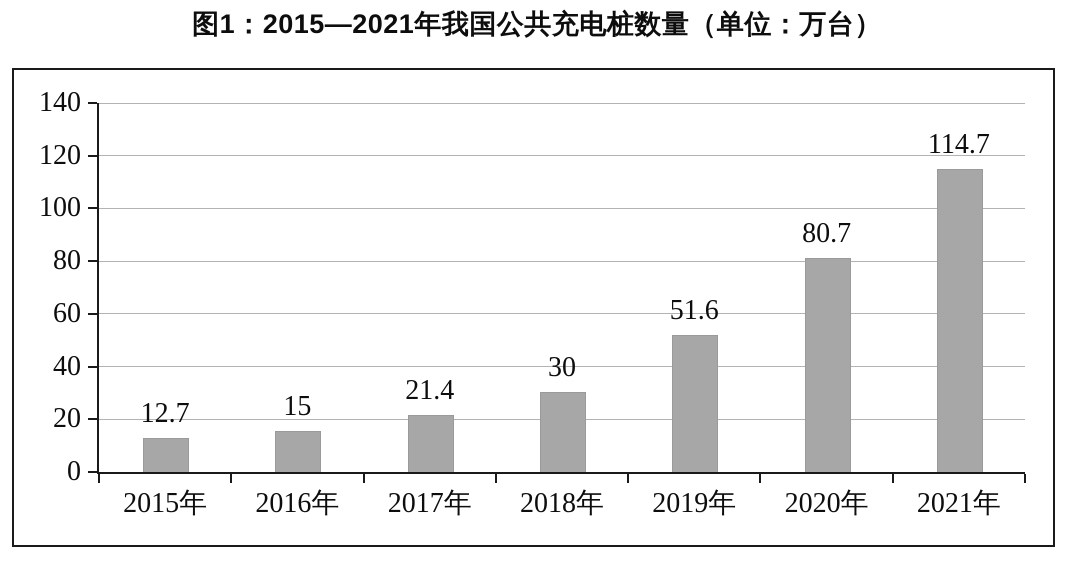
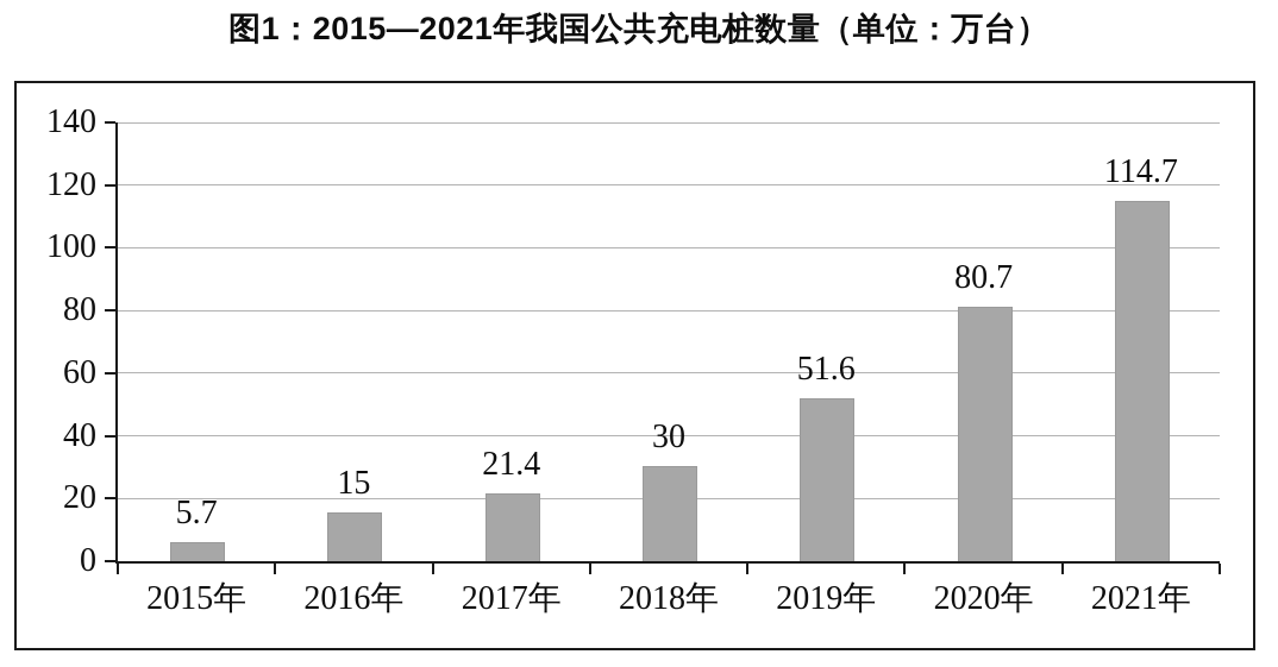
2015年: 12.7 -> 5.7
